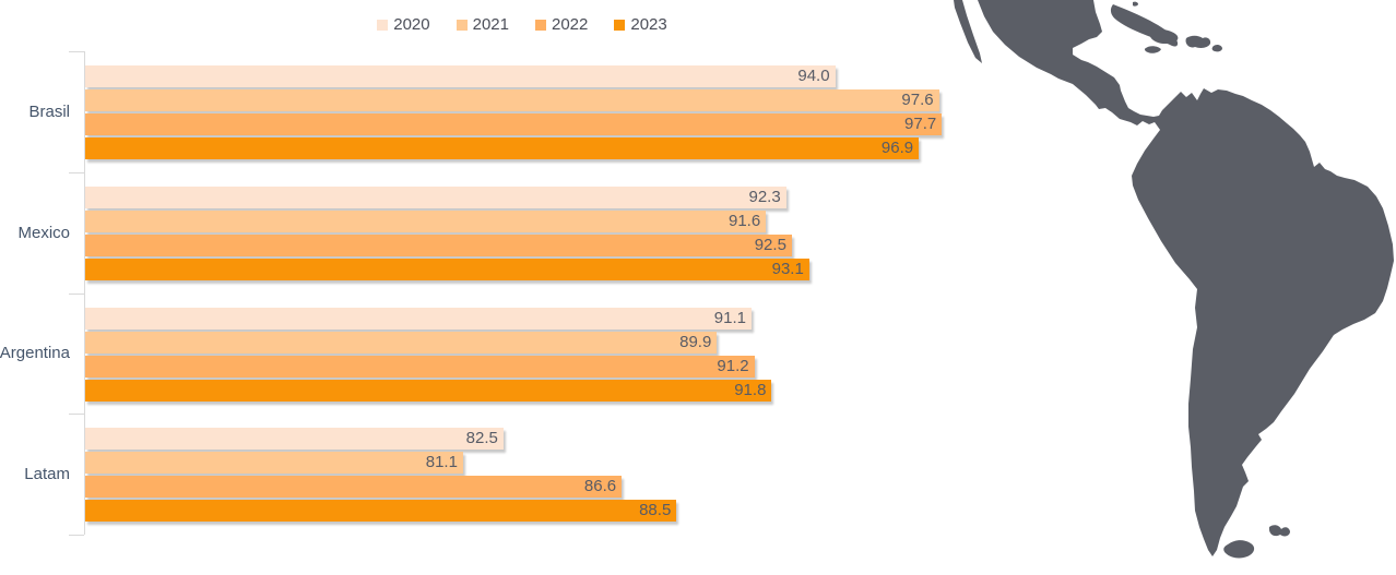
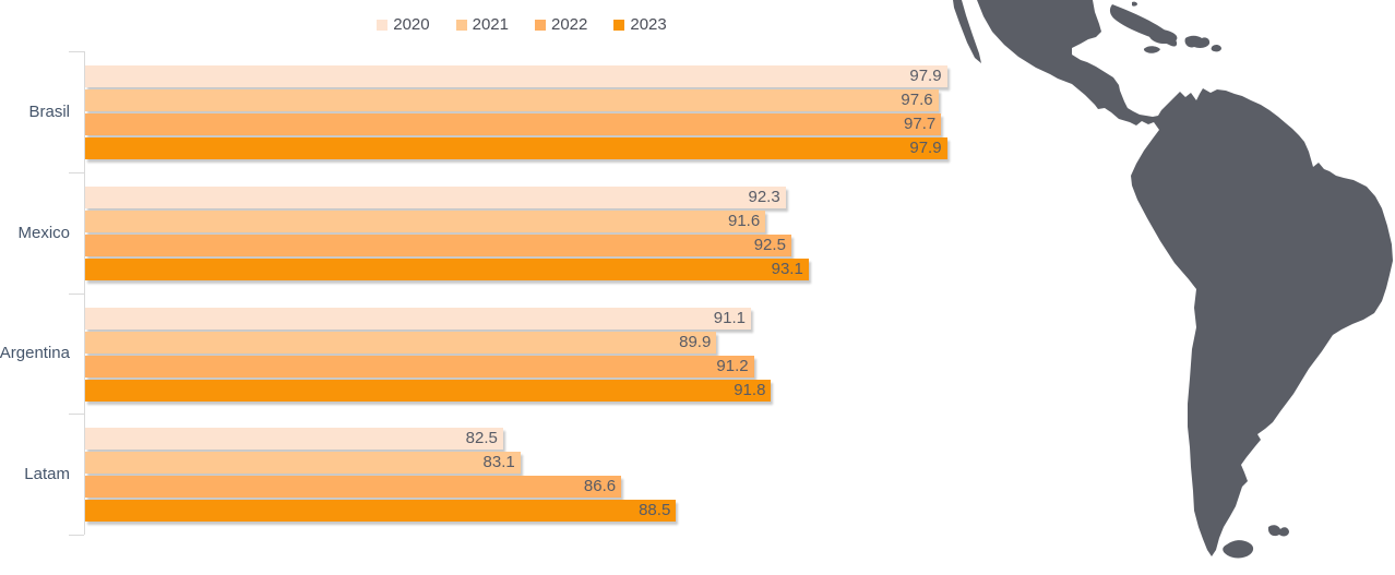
2020/Brasil: 94.0 -> 97.9
2023/Brasil: 96.9 -> 97.9
2021/Latam: 81.1 -> 83.1
